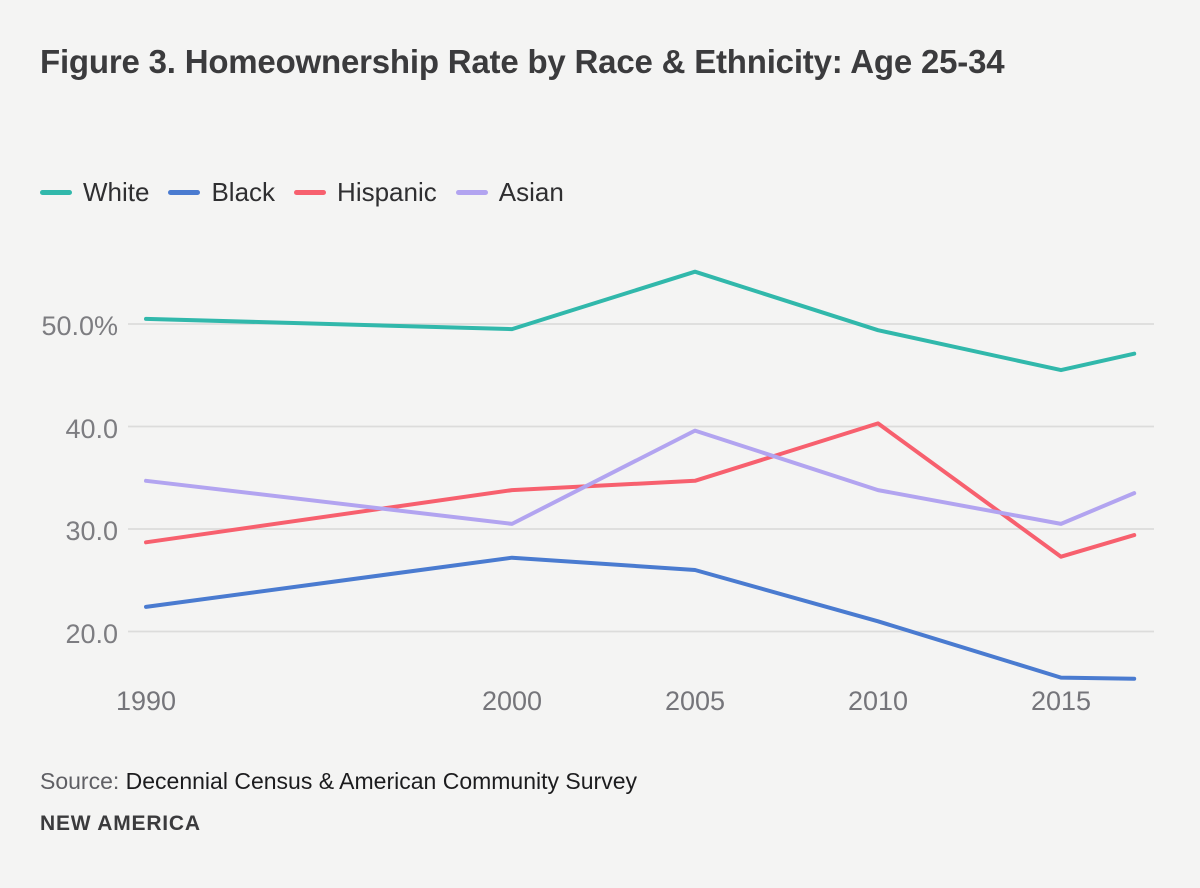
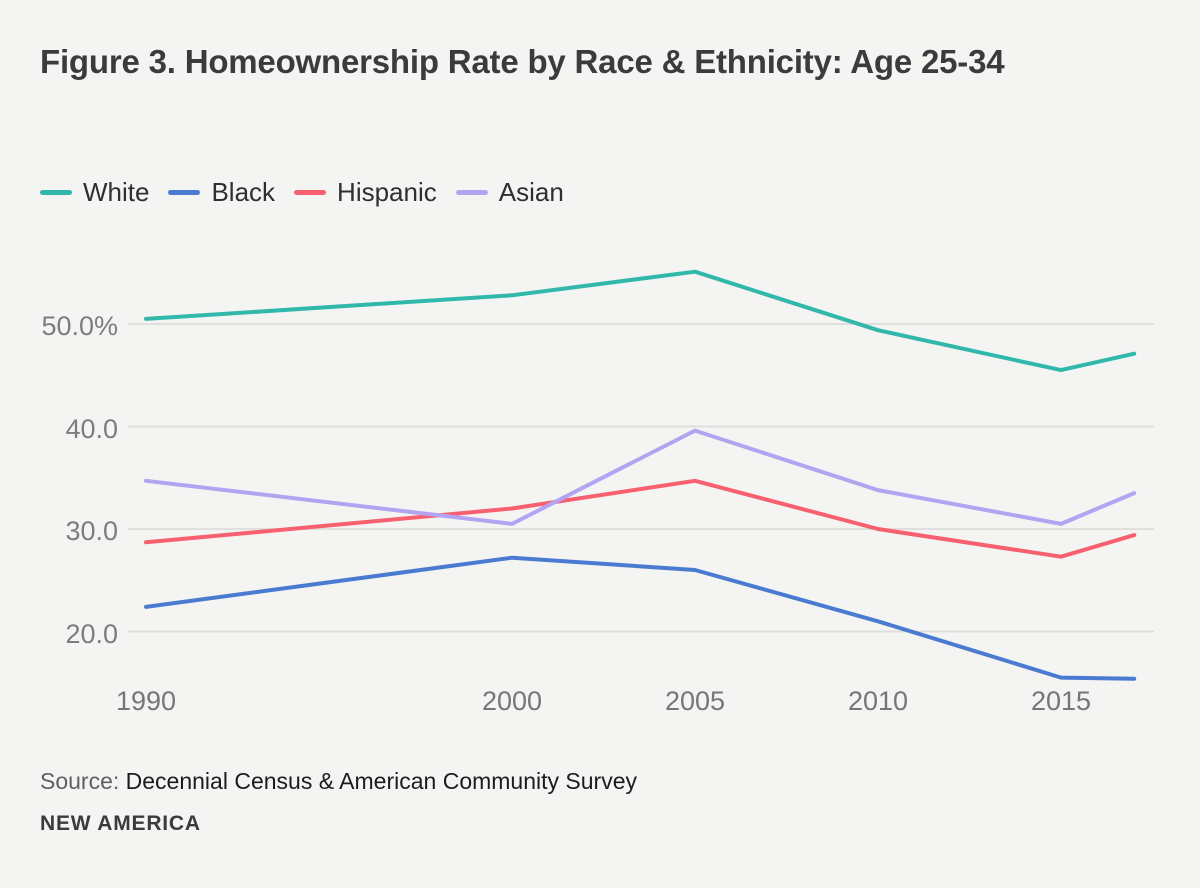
White/2000: 49.5% -> 52.8%
Hispanic/2000: 33.8% -> 32.0%
Hispanic/2010: 40.3% -> 30.0%
